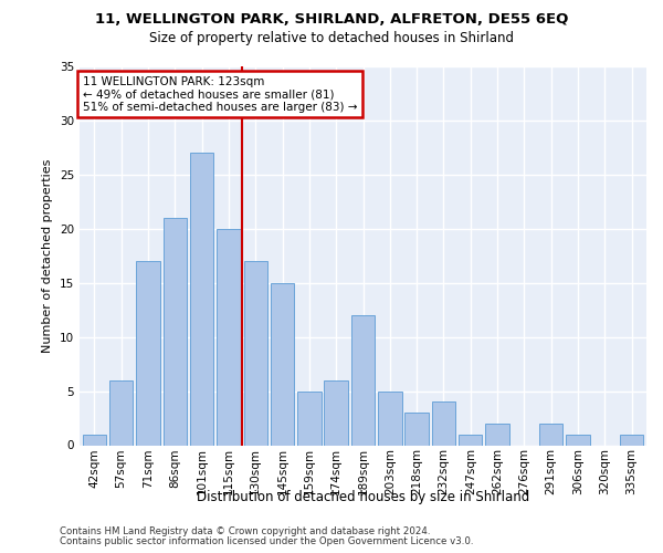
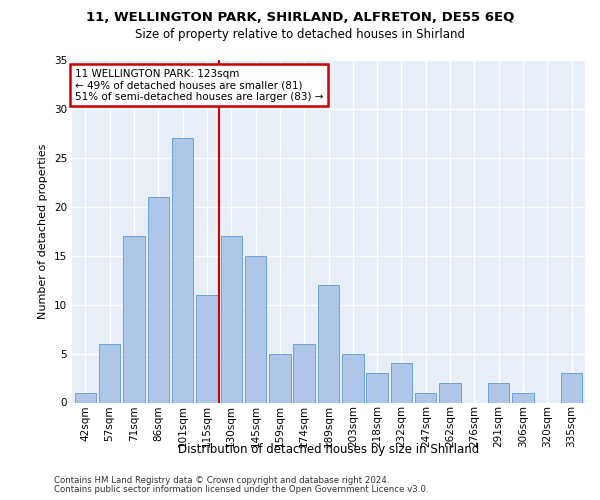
115sqm: 20 -> 11
335sqm: 1 -> 3
